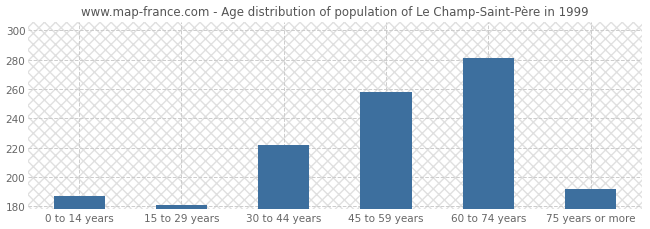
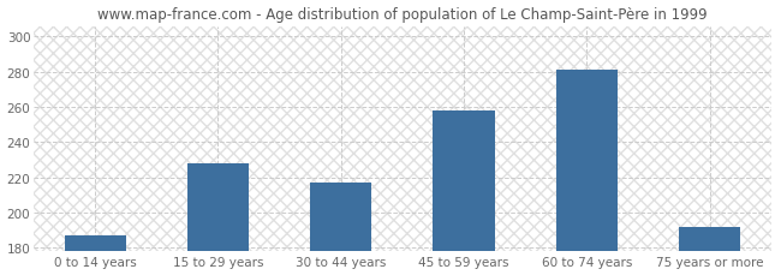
15 to 29 years: 181 -> 228
30 to 44 years: 222 -> 217
